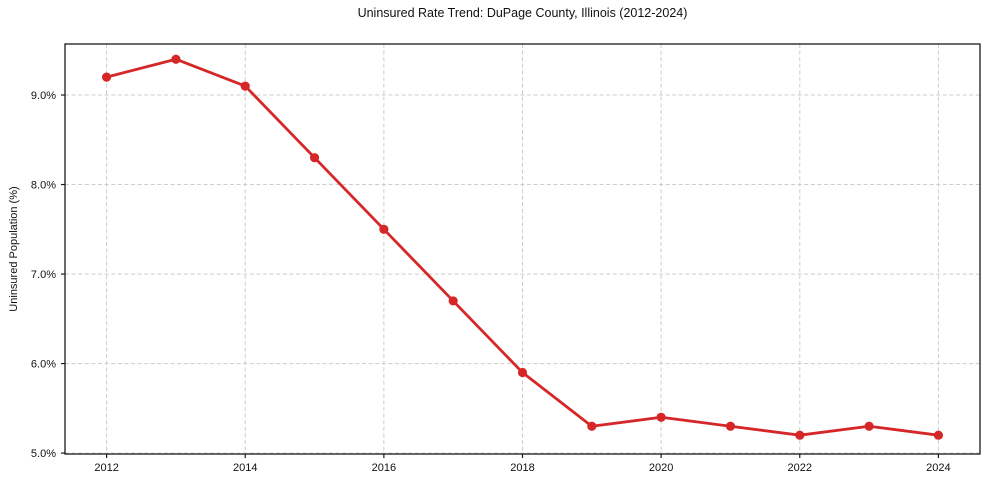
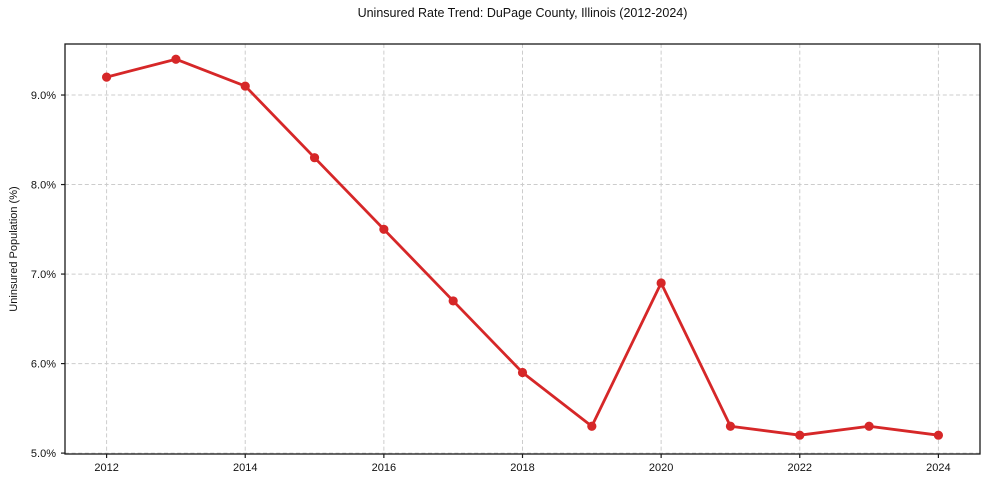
2020: 5.4% -> 6.9%
